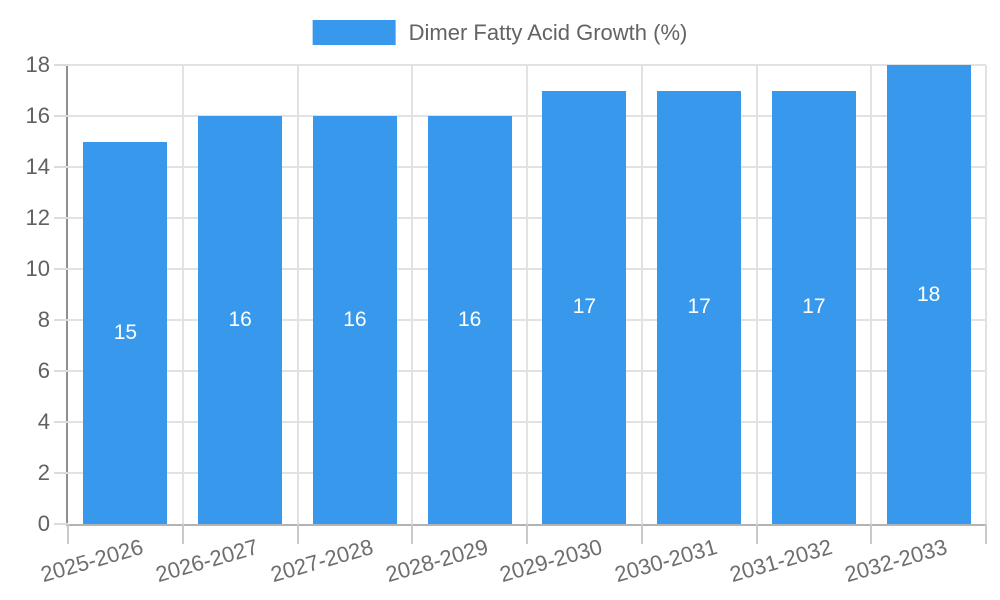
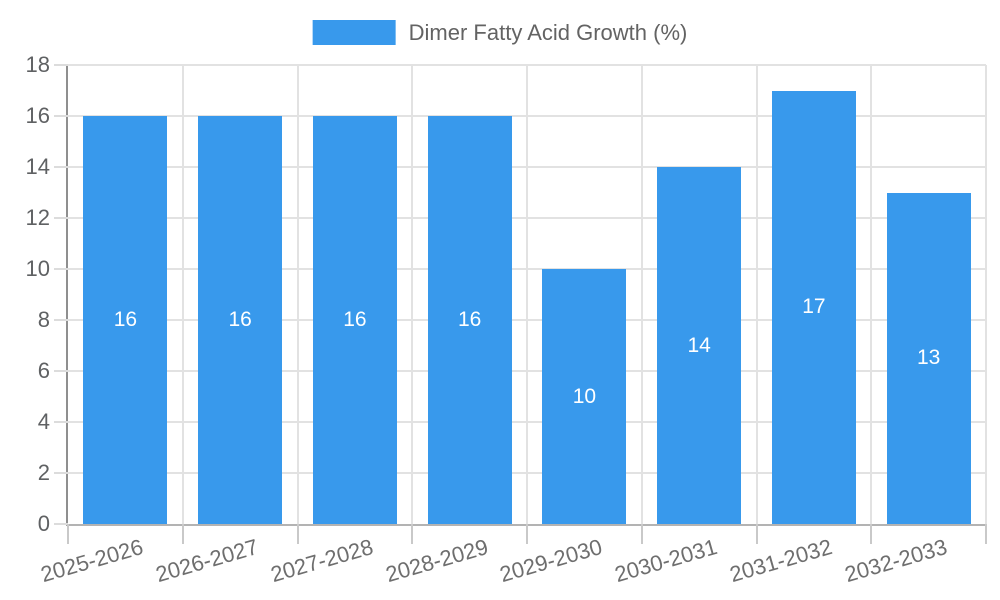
2025-2026: 15 -> 16
2029-2030: 17 -> 10
2030-2031: 17 -> 14
2032-2033: 18 -> 13
